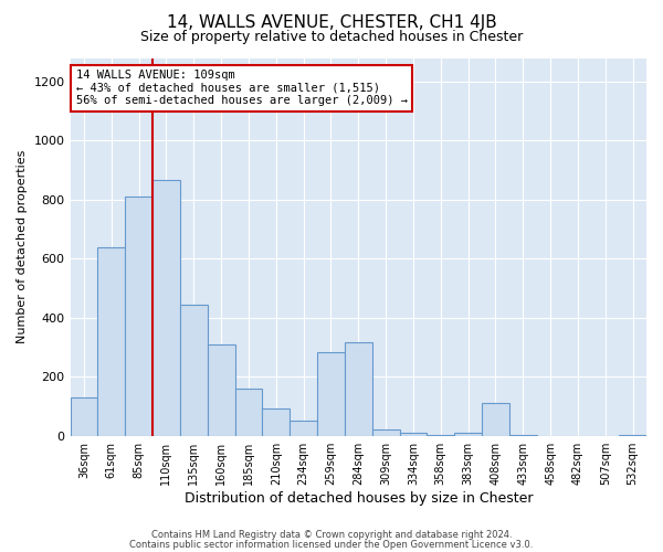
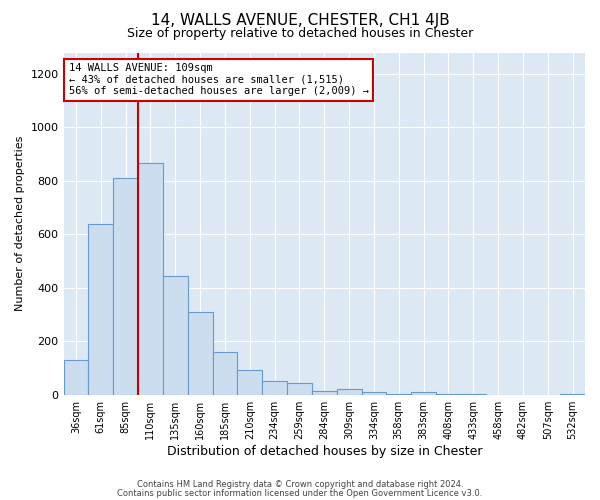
259sqm: 285 -> 45
284sqm: 315 -> 15
408sqm: 110 -> 3
